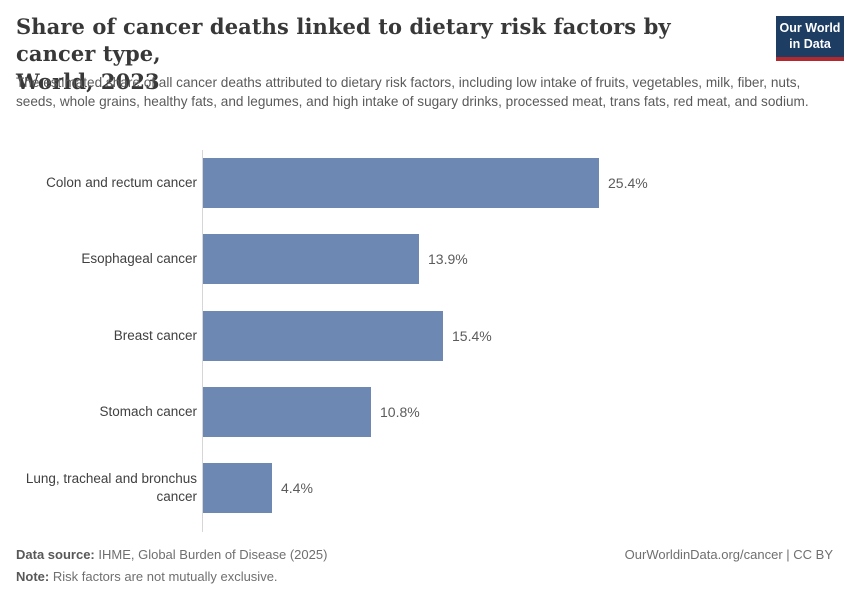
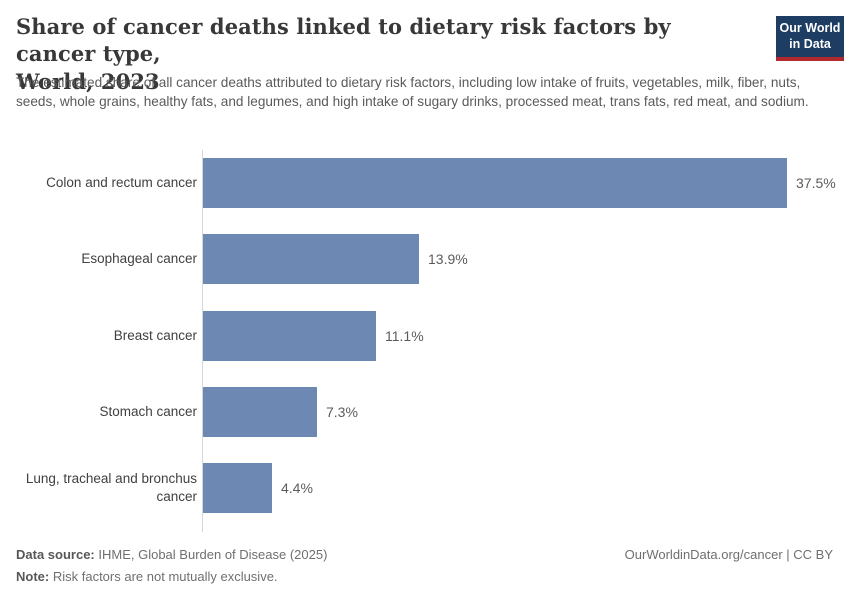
Colon and rectum cancer: 25.4% -> 37.5%
Breast cancer: 15.4% -> 11.1%
Stomach cancer: 10.8% -> 7.3%
